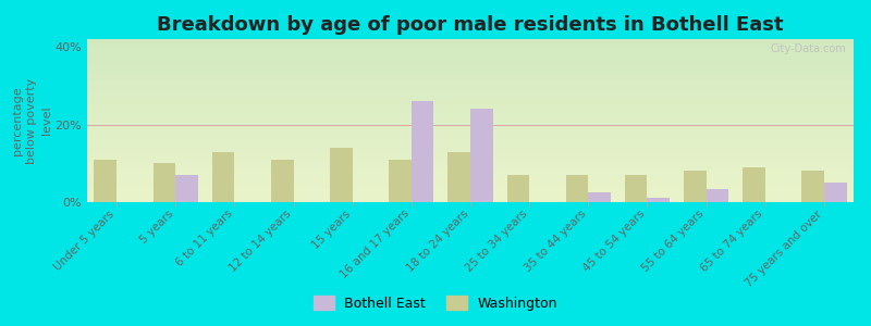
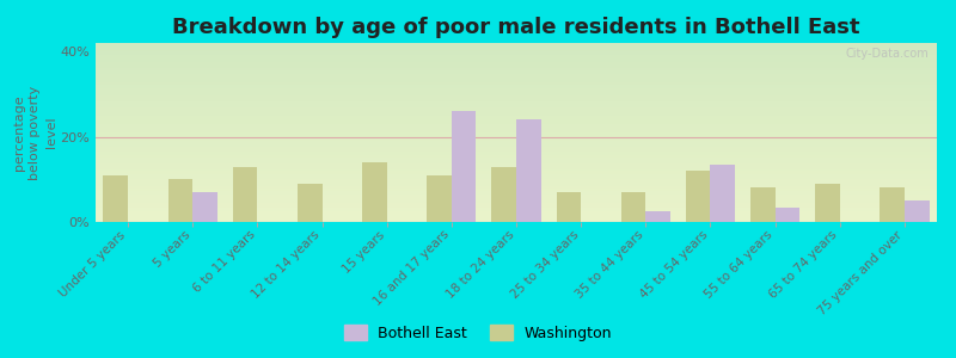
Washington/12 to 14 years: 11% -> 9%
Washington/45 to 54 years: 7% -> 12%
Bothell East/45 to 54 years: 1.0% -> 13.5%
